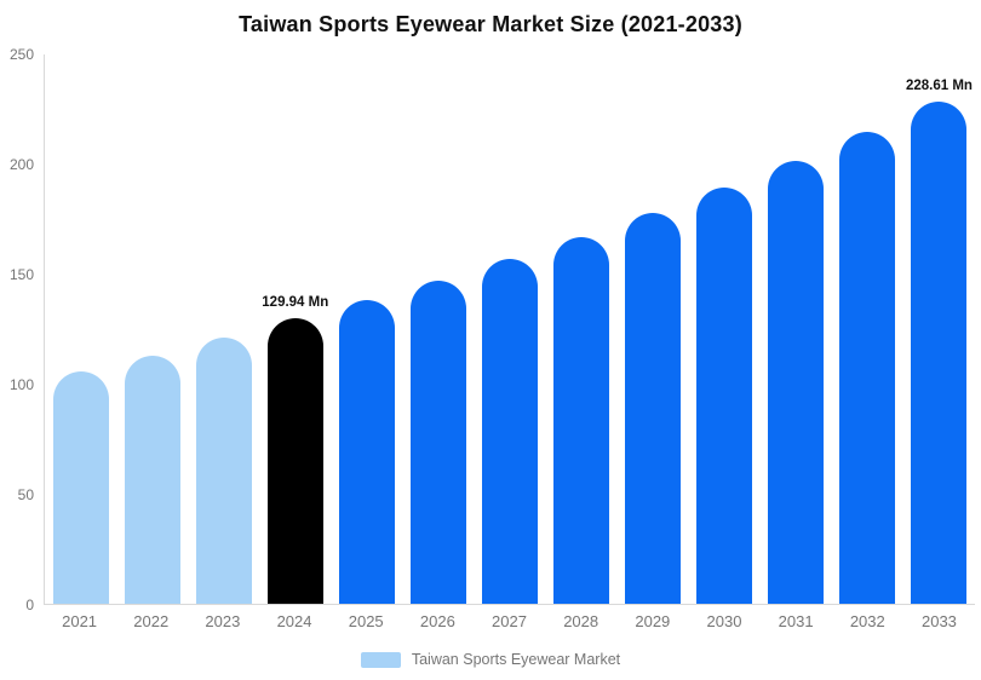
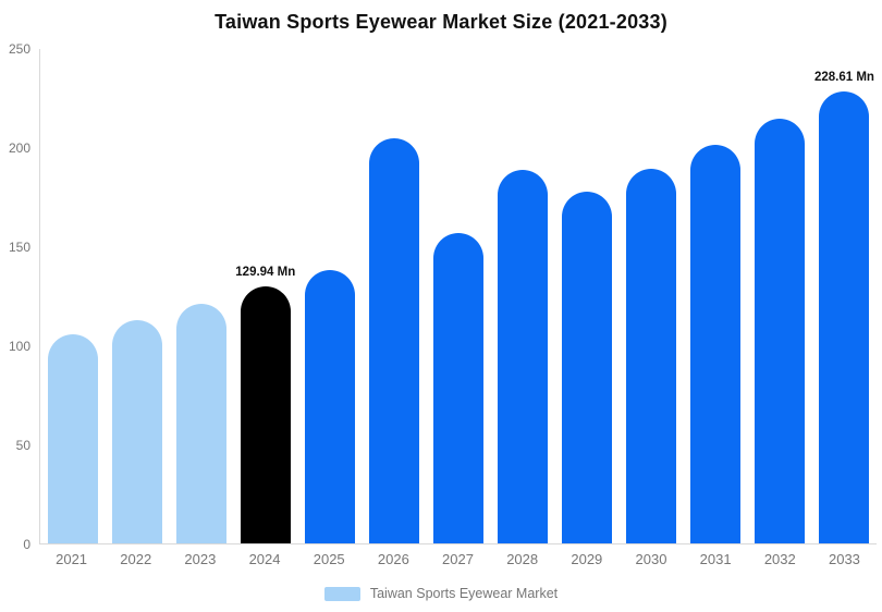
2026: 147 -> 205
2028: 167 -> 189
